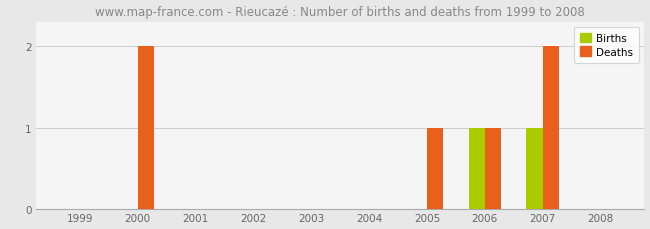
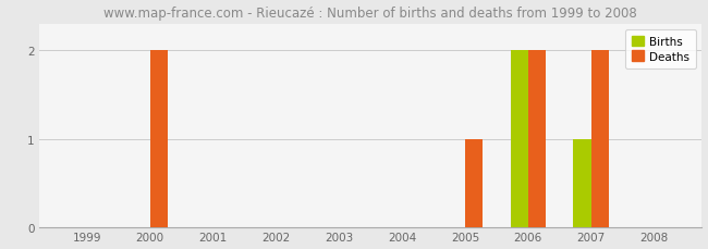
Births/2006: 1 -> 2
Deaths/2006: 1 -> 2
